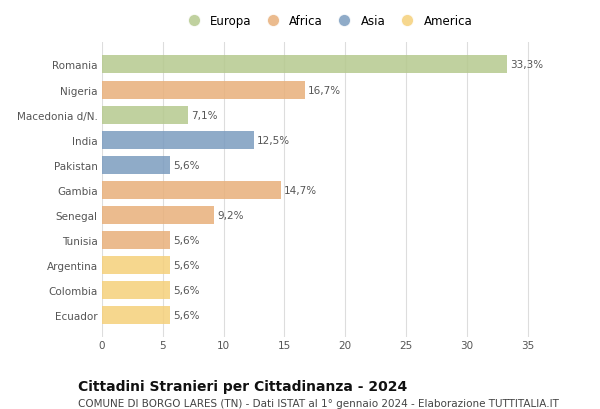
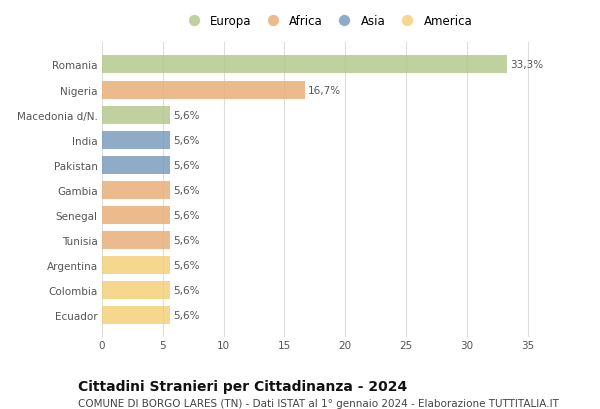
Macedonia d/N.: 7,1% -> 5,6%
India: 12,5% -> 5,6%
Gambia: 14,7% -> 5,6%
Senegal: 9,2% -> 5,6%
